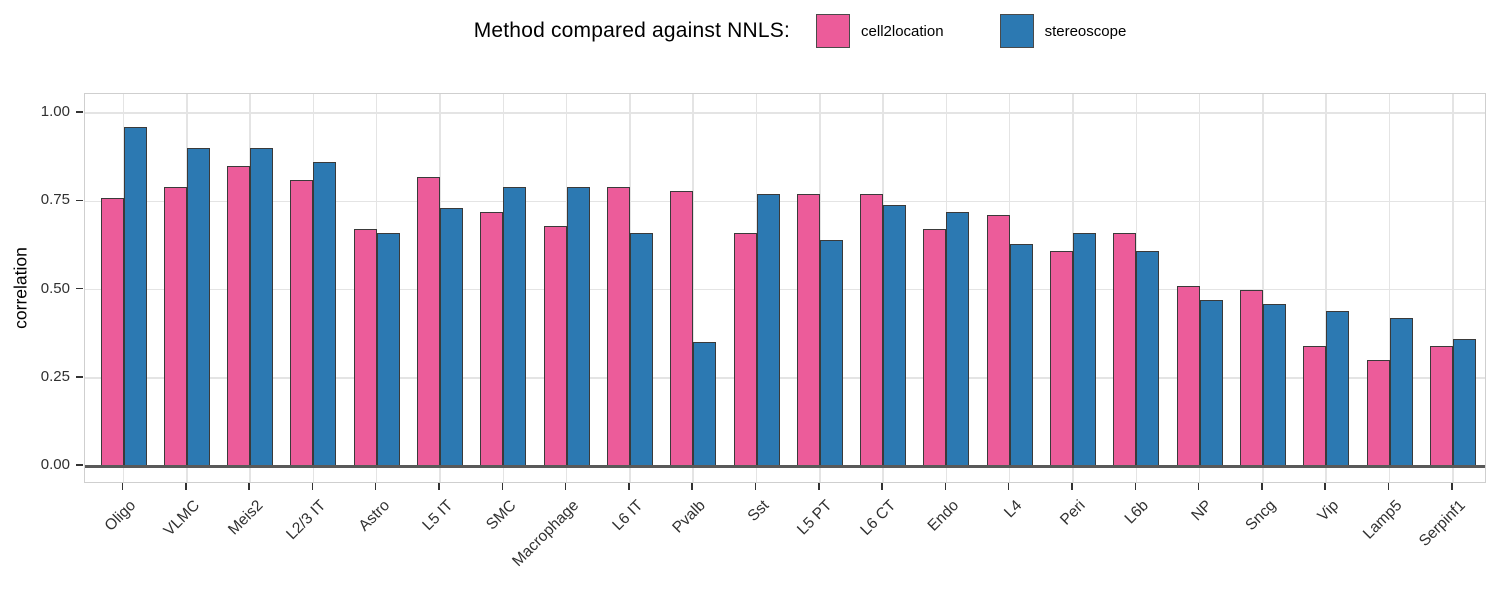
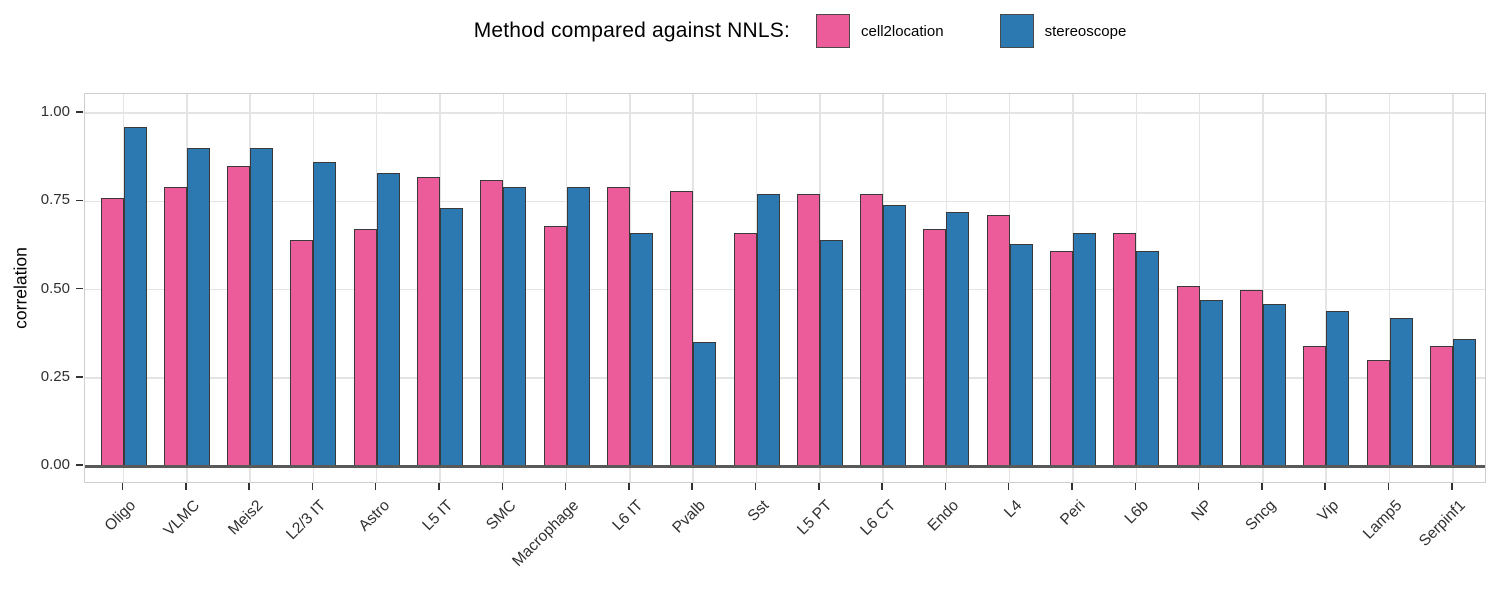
cell2location/L2/3 IT: 0.81 -> 0.64
stereoscope/Astro: 0.66 -> 0.83
cell2location/SMC: 0.72 -> 0.81
